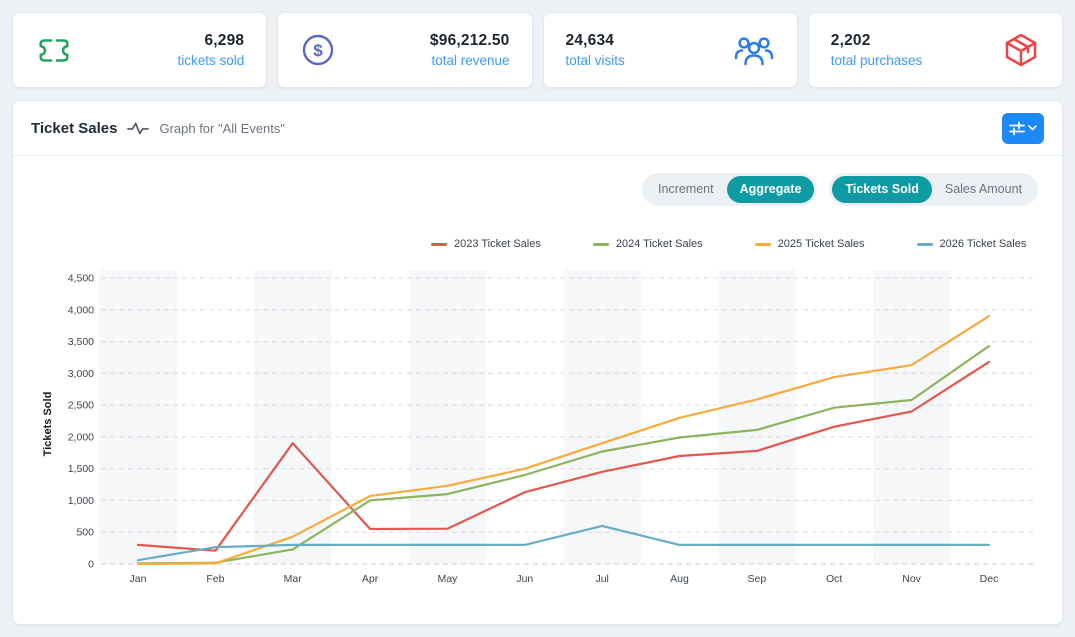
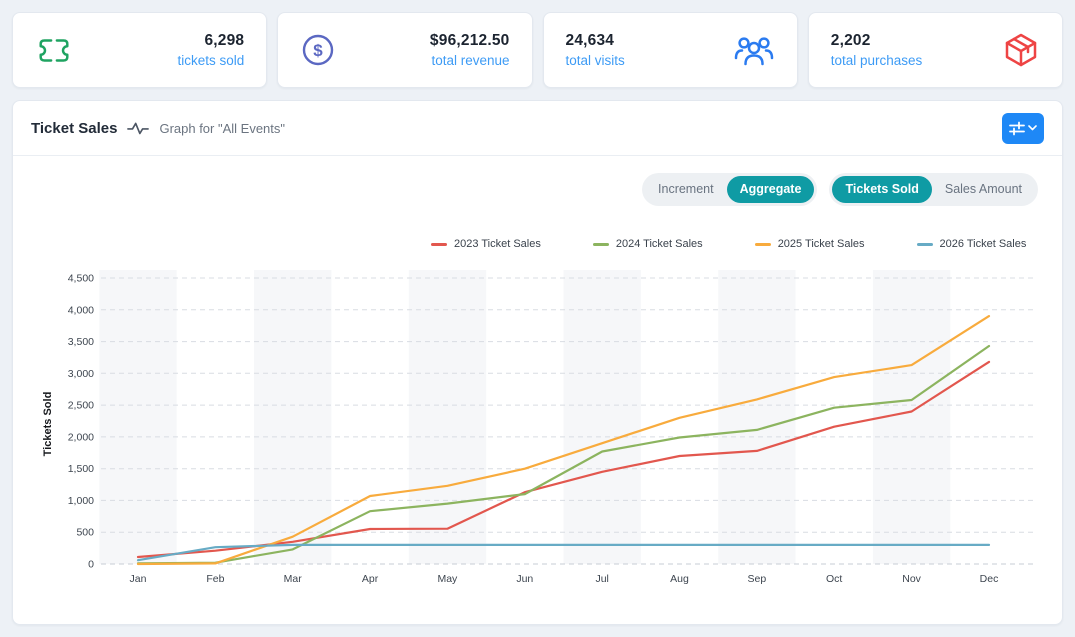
2023 Ticket Sales/Jan: 300 -> 100
2023 Ticket Sales/Mar: 1900 -> 400
2024 Ticket Sales/Apr: 1000 -> 800
2024 Ticket Sales/May: 1100 -> 1000
2024 Ticket Sales/Jun: 1400 -> 1100
2026 Ticket Sales/Jul: 600 -> 300
